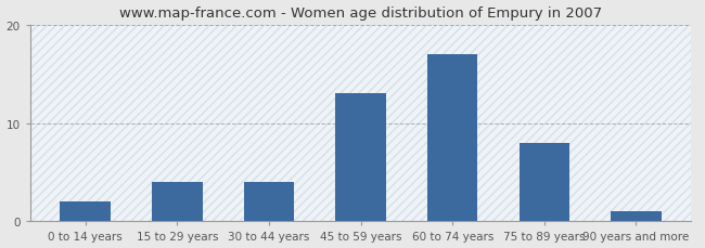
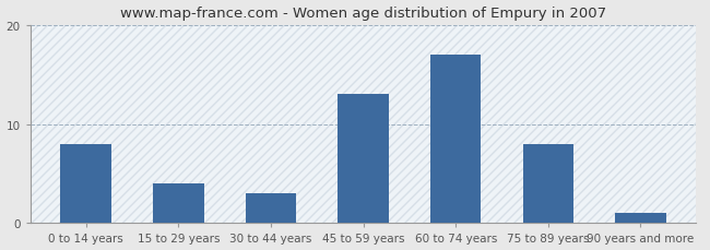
0 to 14 years: 2 -> 8
30 to 44 years: 4 -> 3
